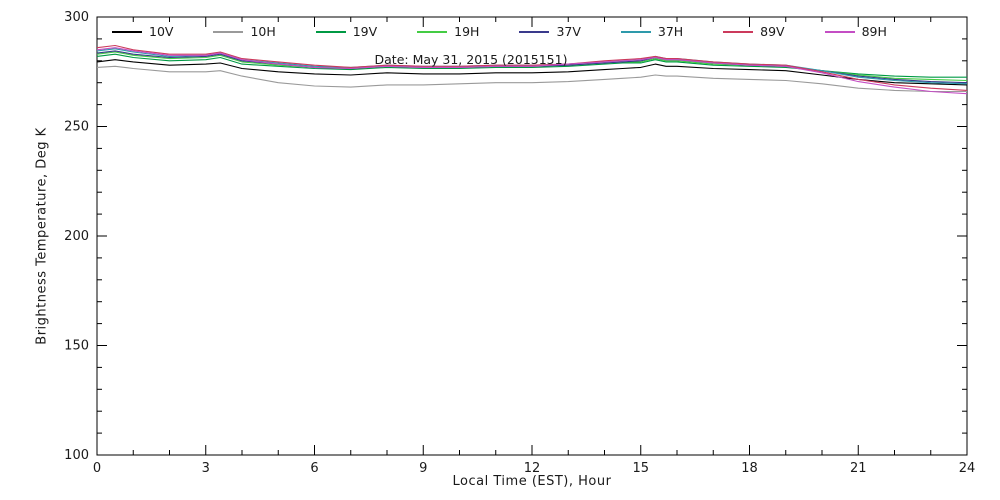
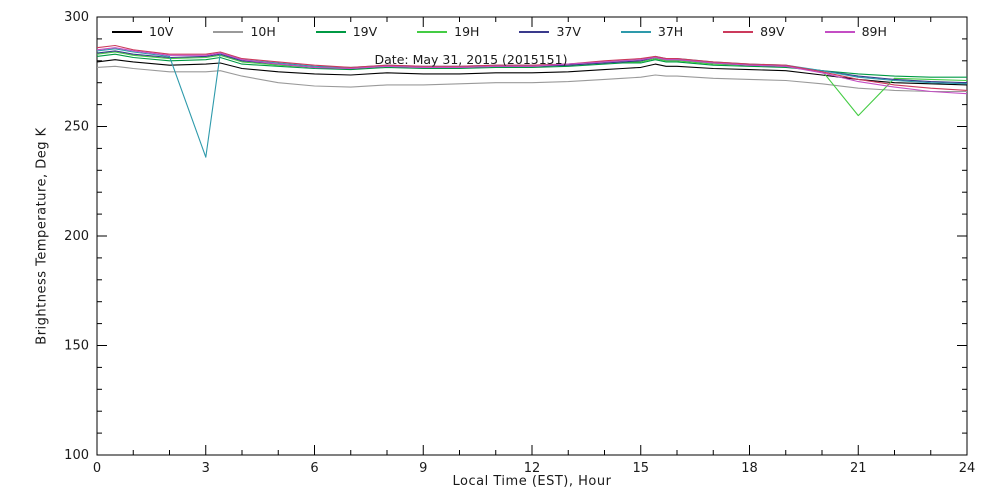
37H/3: 282 -> 236
19H/21: 274 -> 255
